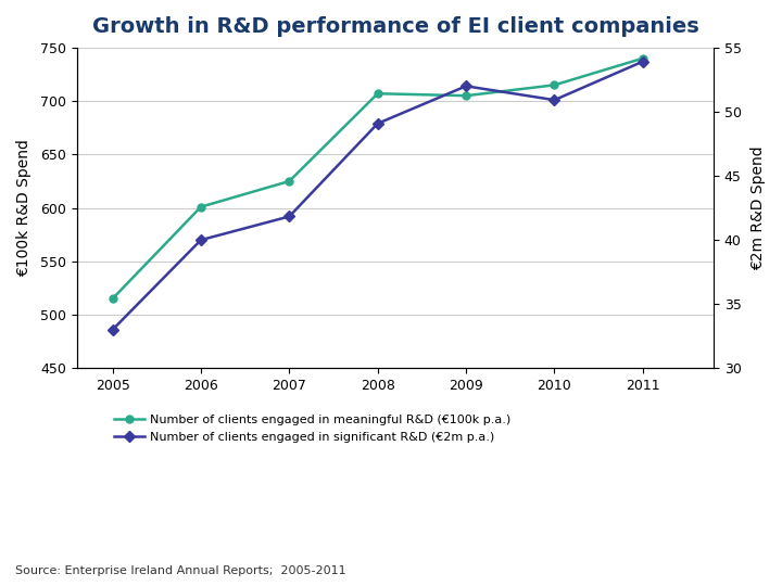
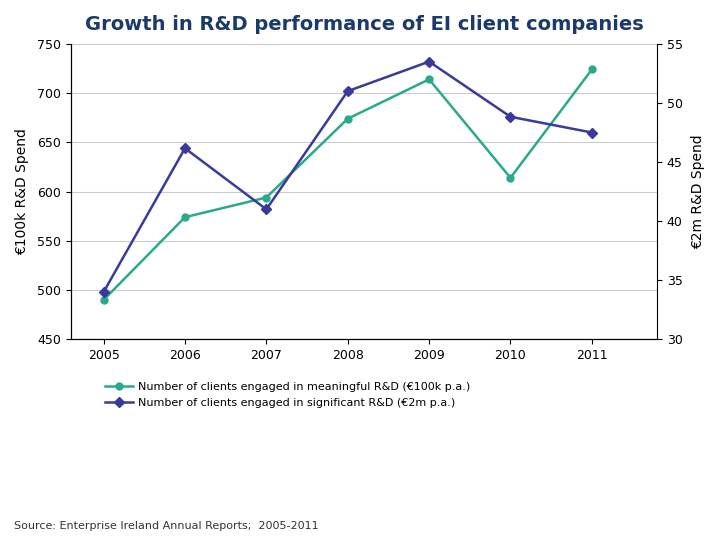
Number of clients engaged in meaningful R&D (€100k p.a.)/2005: 515 -> 490
Number of clients engaged in significant R&D (€2m p.a.)/2005: 486 -> 498
Number of clients engaged in meaningful R&D (€100k p.a.)/2006: 601 -> 574
Number of clients engaged in significant R&D (€2m p.a.)/2006: 570 -> 644
Number of clients engaged in meaningful R&D (€100k p.a.)/2007: 625 -> 594
Number of clients engaged in significant R&D (€2m p.a.)/2007: 592 -> 582
Number of clients engaged in meaningful R&D (€100k p.a.)/2008: 707 -> 674
Number of clients engaged in significant R&D (€2m p.a.)/2008: 679 -> 702
Number of clients engaged in meaningful R&D (€100k p.a.)/2009: 705 -> 714
Number of clients engaged in significant R&D (€2m p.a.)/2009: 714 -> 732
Number of clients engaged in meaningful R&D (€100k p.a.)/2010: 715 -> 614
Number of clients engaged in significant R&D (€2m p.a.)/2010: 701 -> 676
Number of clients engaged in meaningful R&D (€100k p.a.)/2011: 740 -> 724
Number of clients engaged in significant R&D (€2m p.a.)/2011: 737 -> 660
